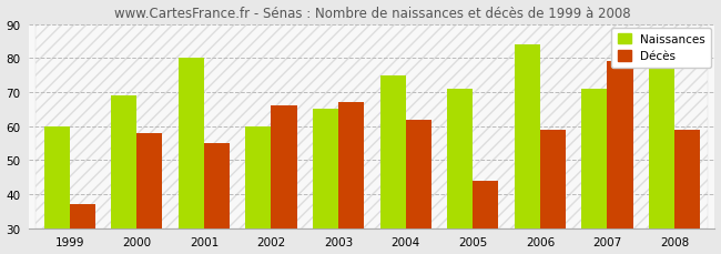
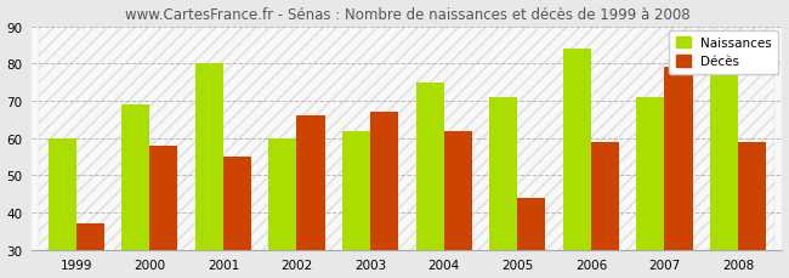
Naissances/2003: 65 -> 62
